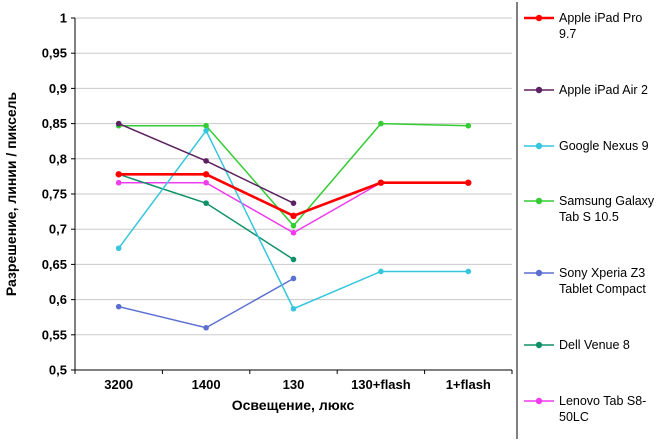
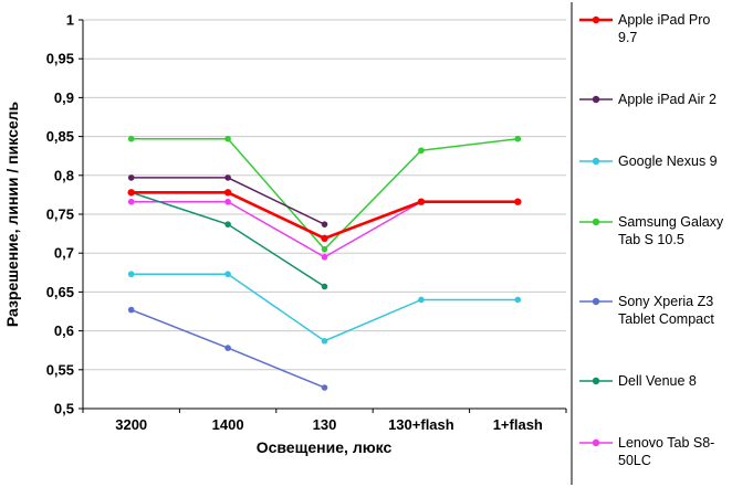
Apple iPad Air 2/3200: 0,85 -> 0,80
Sony Xperia Z3 Tablet Compact/3200: 0,59 -> 0,63
Google Nexus 9/1400: 0,84 -> 0,67
Sony Xperia Z3 Tablet Compact/1400: 0,56 -> 0,58
Sony Xperia Z3 Tablet Compact/130: 0,63 -> 0,53
Samsung Galaxy Tab S 10.5/130+flash: 0,85 -> 0,83
